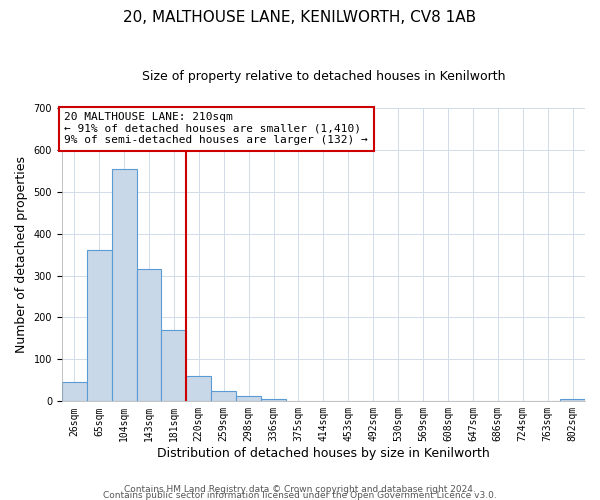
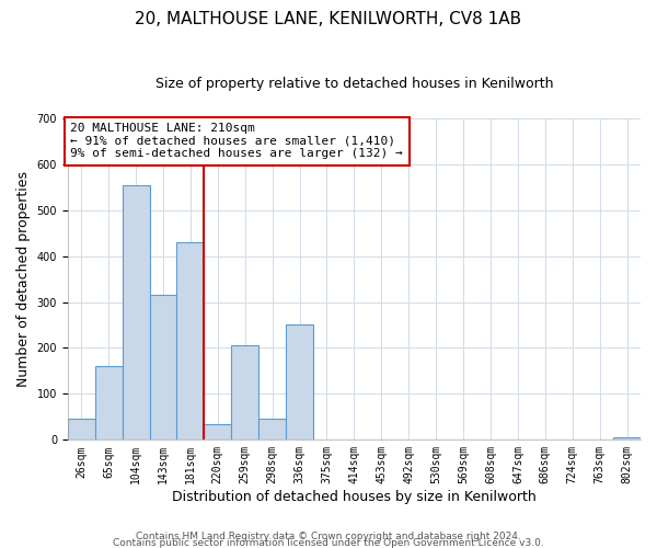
65sqm: 360 -> 160
181sqm: 170 -> 430
220sqm: 60 -> 35
259sqm: 25 -> 205
298sqm: 12 -> 45
336sqm: 5 -> 250
